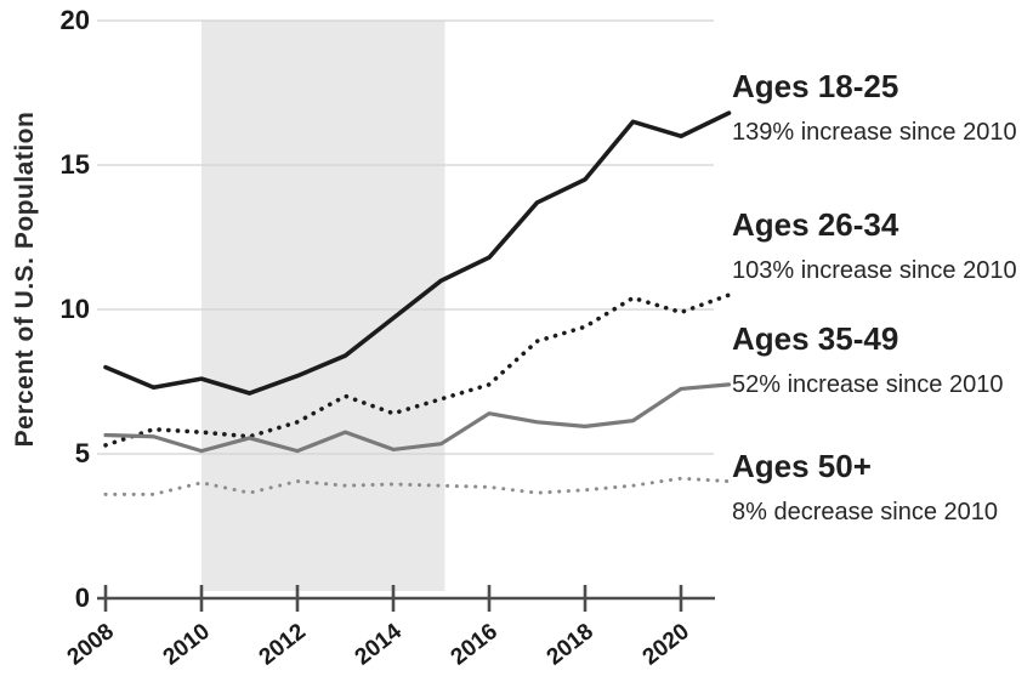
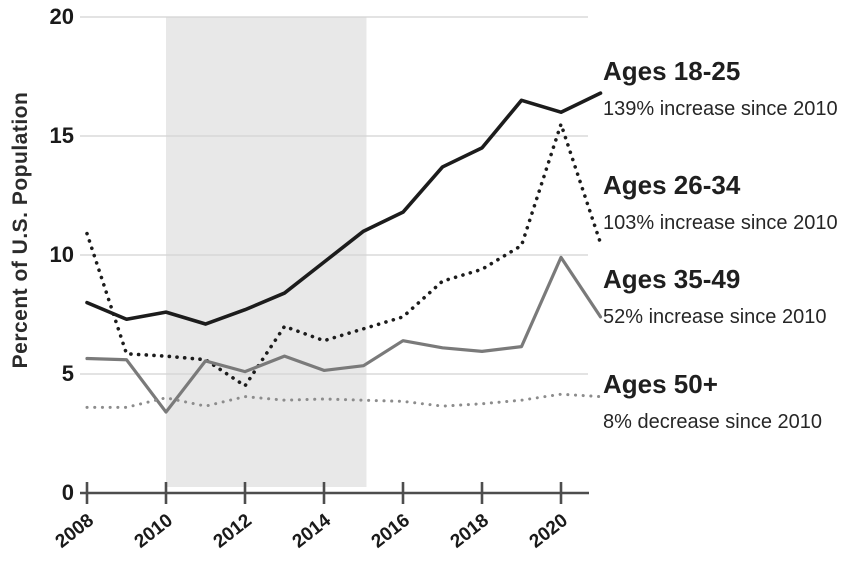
Ages 26-34/2008: 5.3 -> 10.9
Ages 35-49/2010: 5.1 -> 3.4
Ages 26-34/2012: 6.1 -> 4.5
Ages 26-34/2020: 9.9 -> 15.5
Ages 35-49/2020: 7.2 -> 9.9
